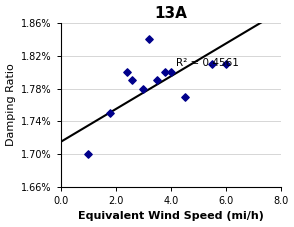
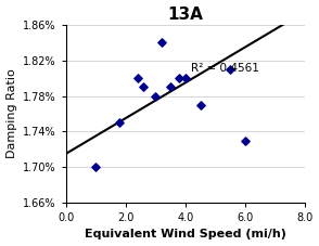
6.0: 1.81% -> 1.73%
